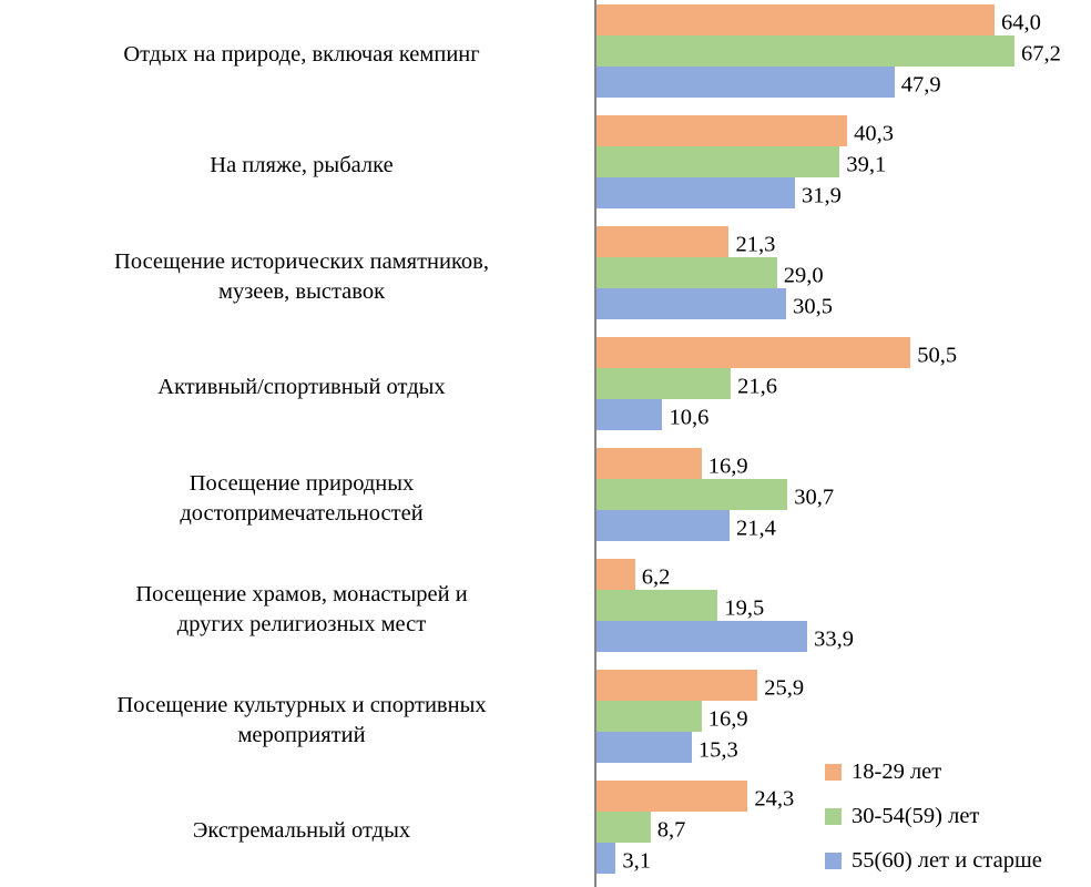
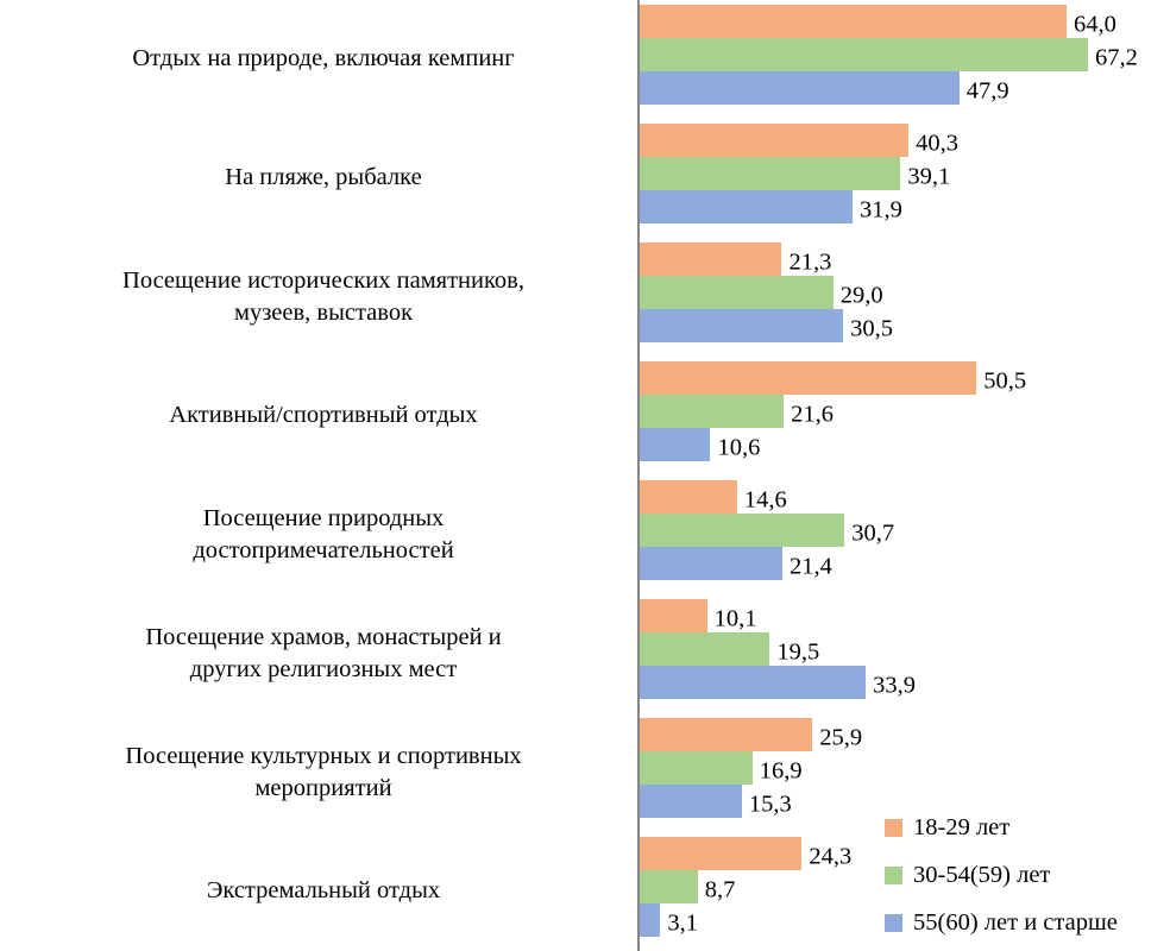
18-29 лет/Посещение природных достопримечательностей: 16,9 -> 14,6
18-29 лет/Посещение храмов, монастырей и других религиозных мест: 6,2 -> 10,1
